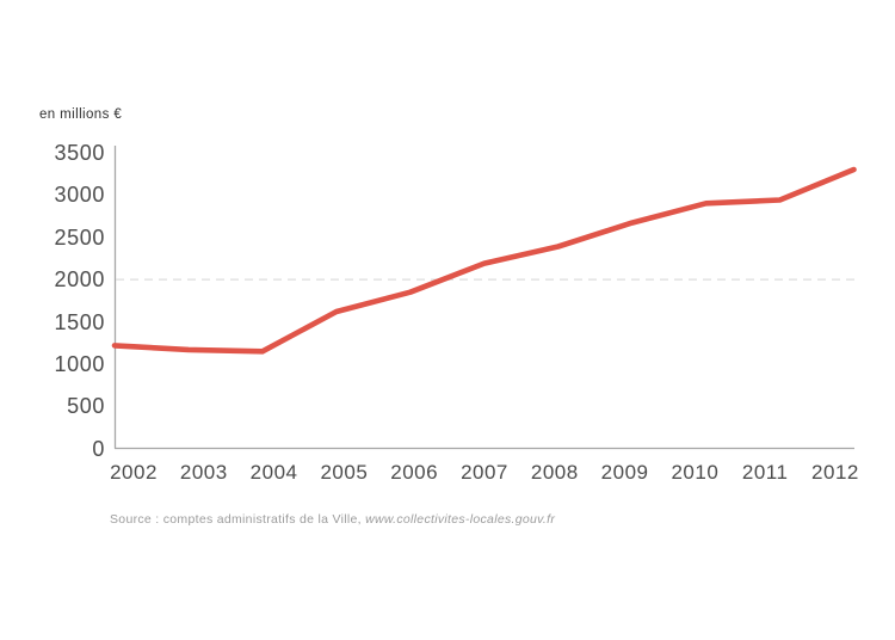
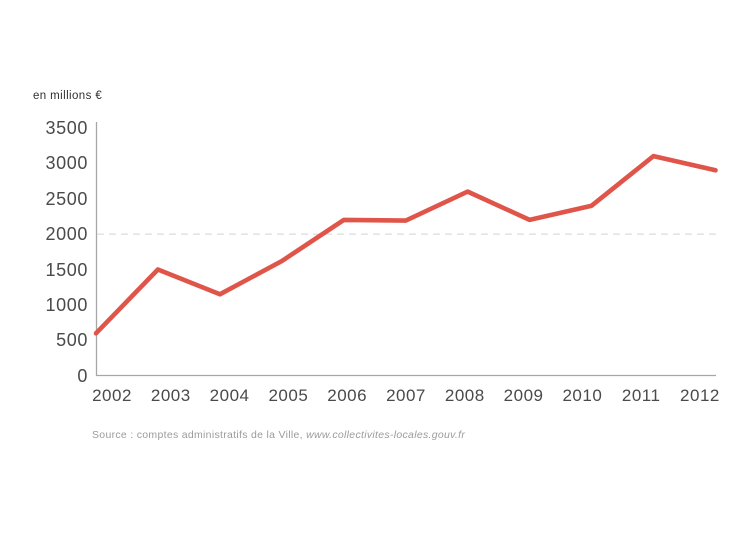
2002: 1200 -> 600
2003: 1200 -> 1500
2006: 1800 -> 2200
2008: 2400 -> 2600
2009: 2700 -> 2200
2010: 2900 -> 2400
2011: 2900 -> 3100
2012: 3300 -> 2900
